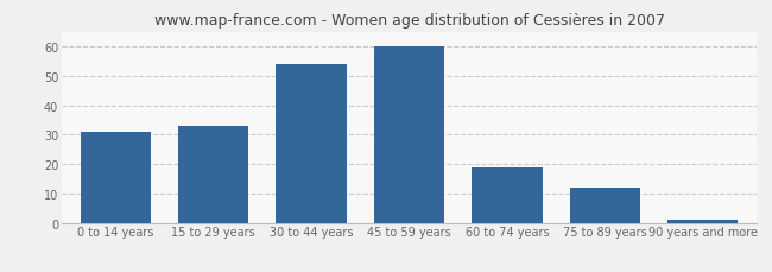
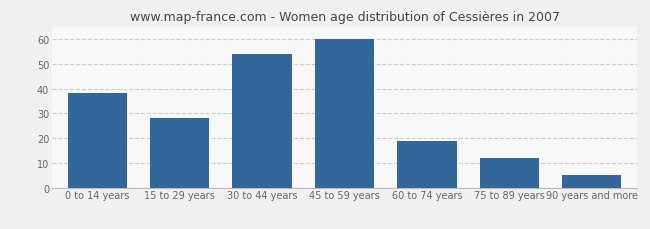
0 to 14 years: 31 -> 38
15 to 29 years: 33 -> 28
90 years and more: 1 -> 5
